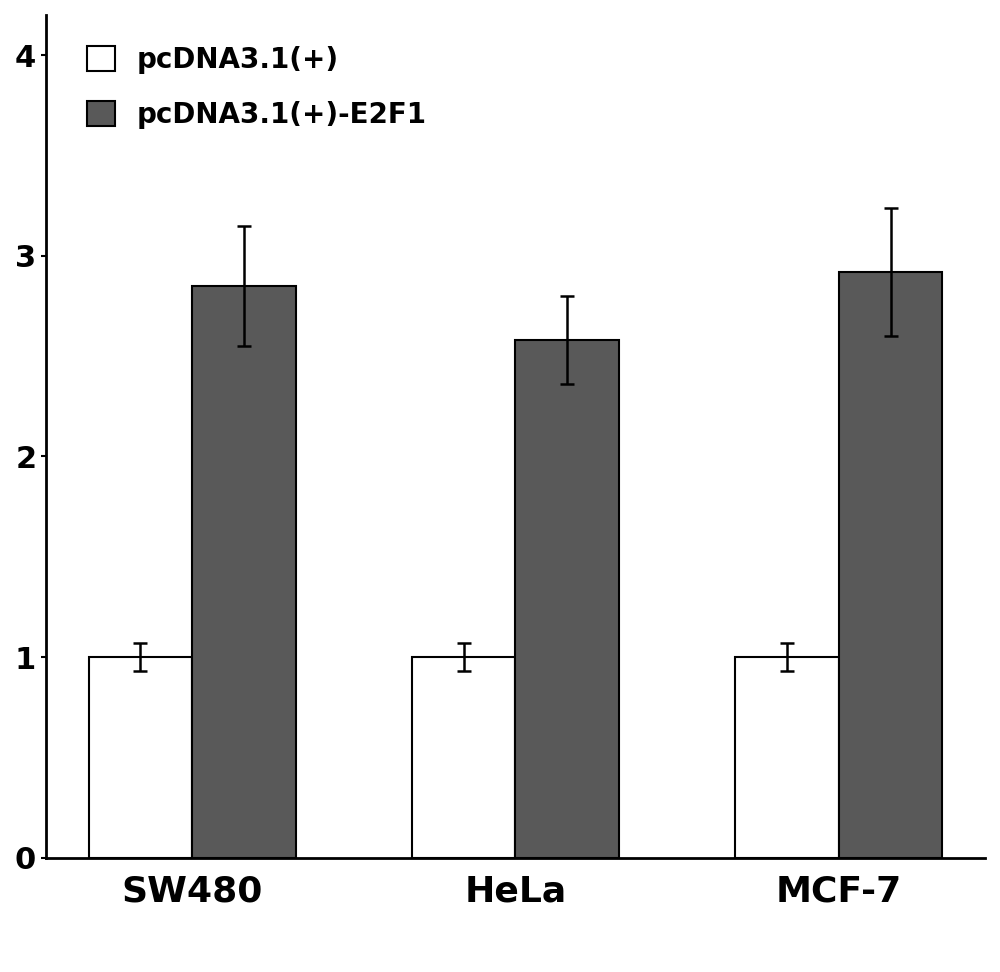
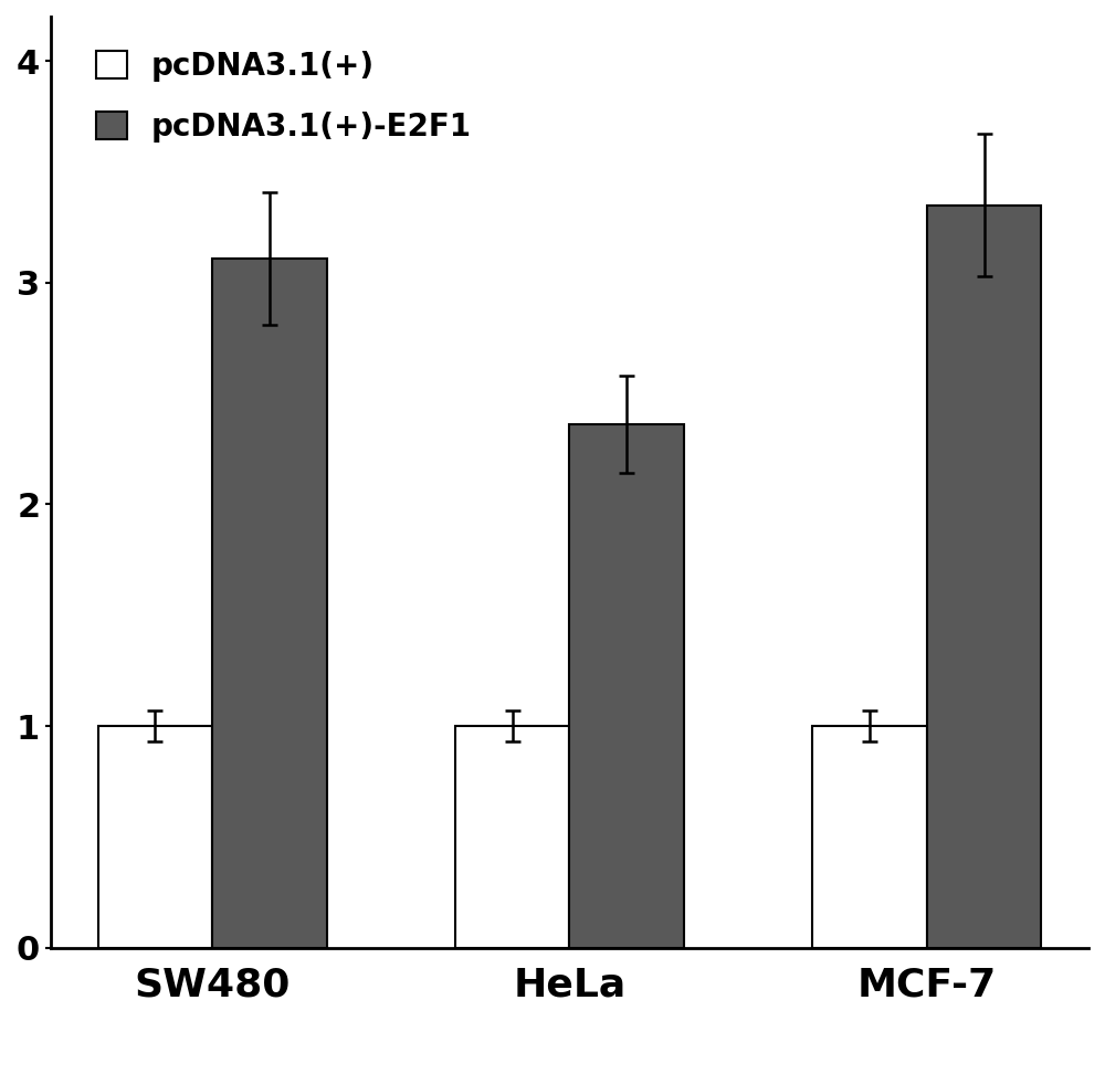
pcDNA3.1(+)-E2F1/SW480: 2.85 -> 3.11
pcDNA3.1(+)-E2F1/HeLa: 2.58 -> 2.36
pcDNA3.1(+)-E2F1/MCF-7: 2.92 -> 3.35
